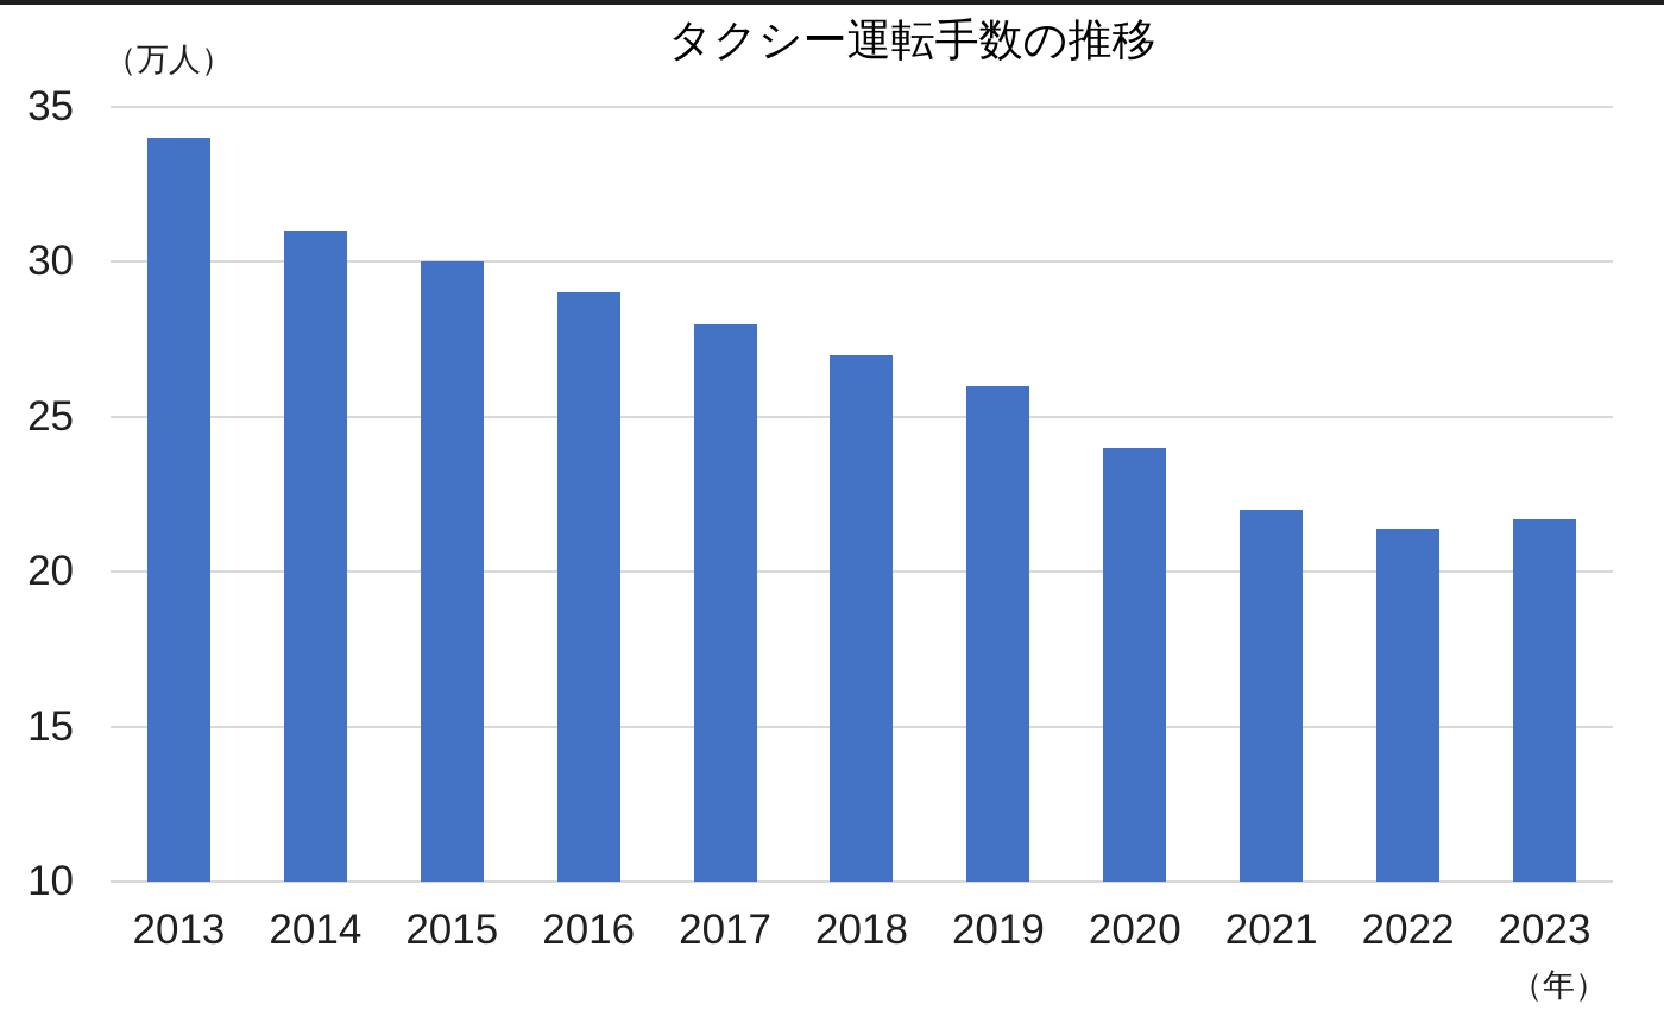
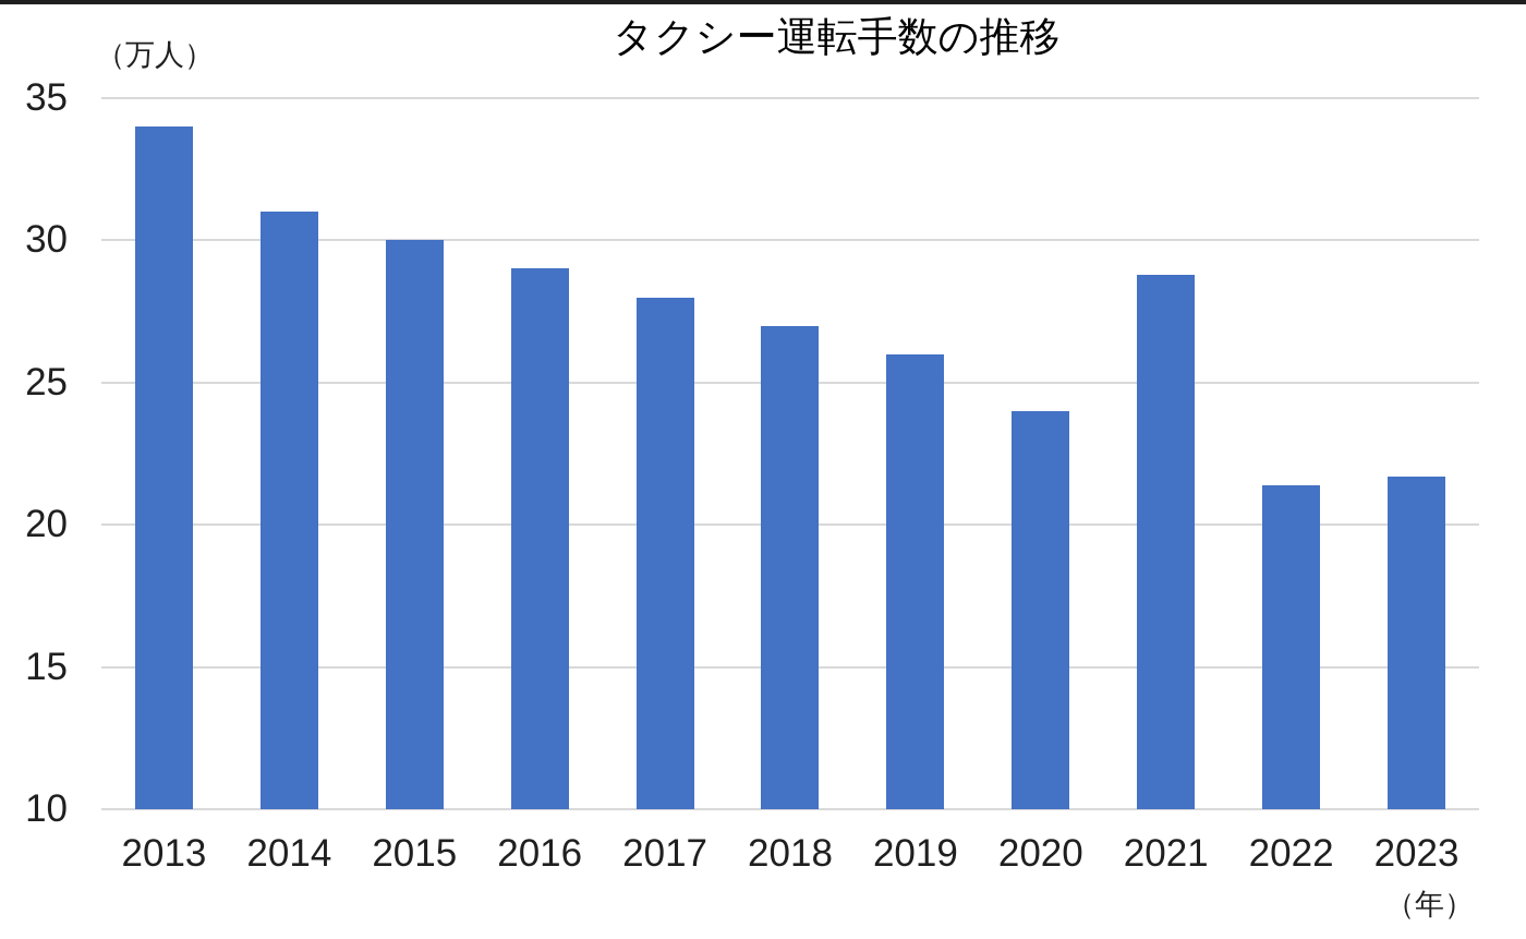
2021: 22.0 -> 28.8
